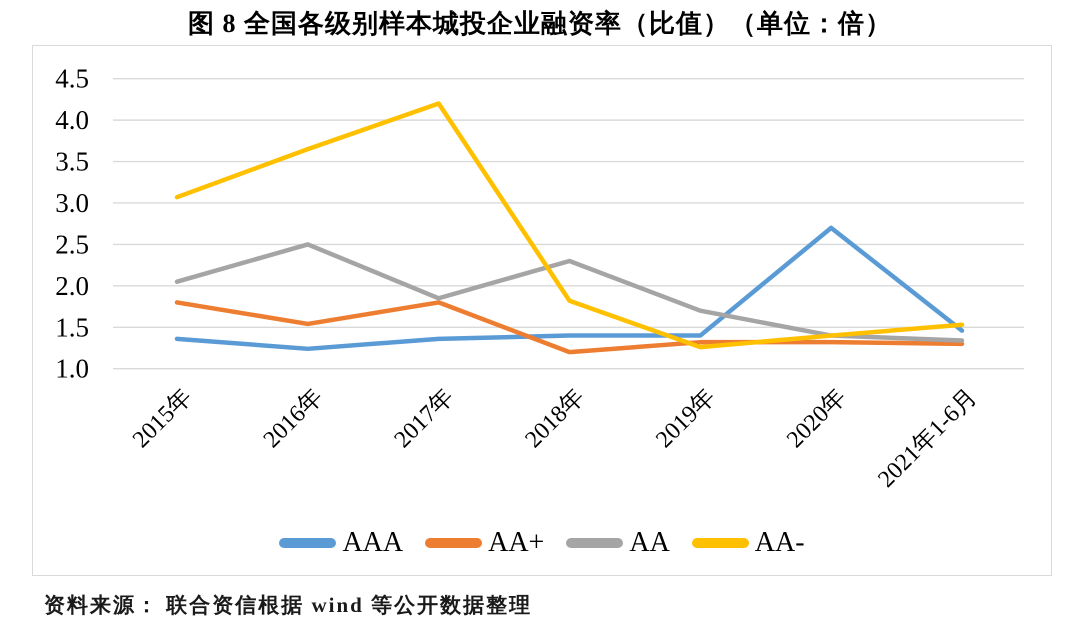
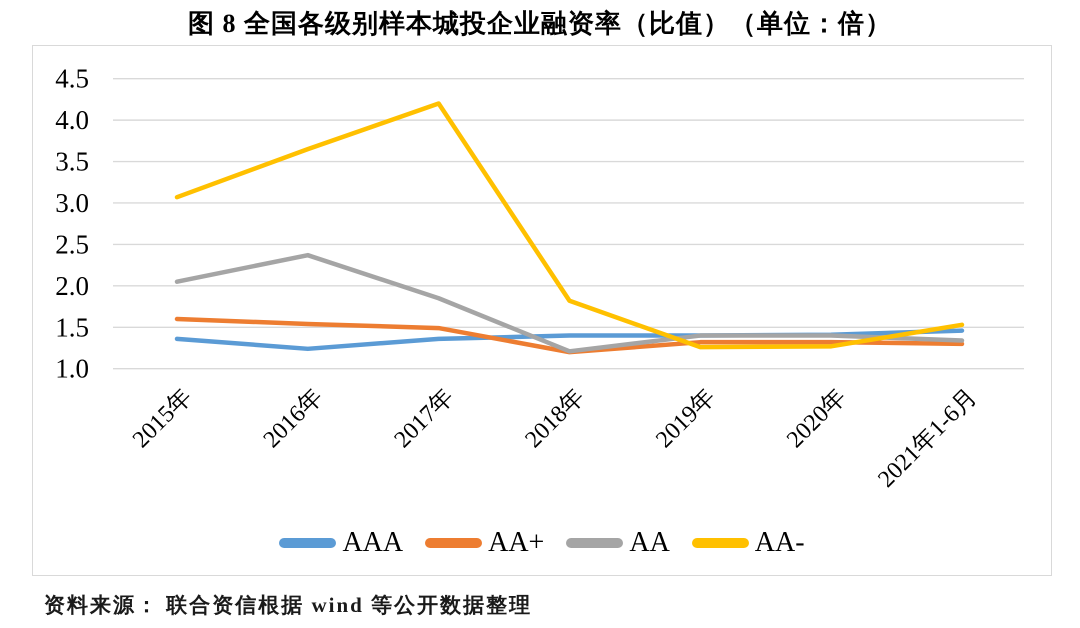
AA+/2015年: 1.8 -> 1.6
AA/2016年: 2.5 -> 2.4
AA+/2017年: 1.8 -> 1.5
AA/2018年: 2.3 -> 1.2
AA/2019年: 1.7 -> 1.4
AAA/2020年: 2.7 -> 1.4
AA-/2020年: 1.4 -> 1.3
